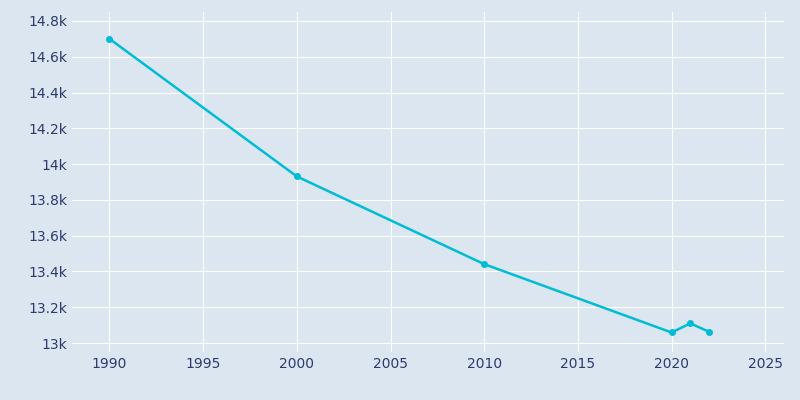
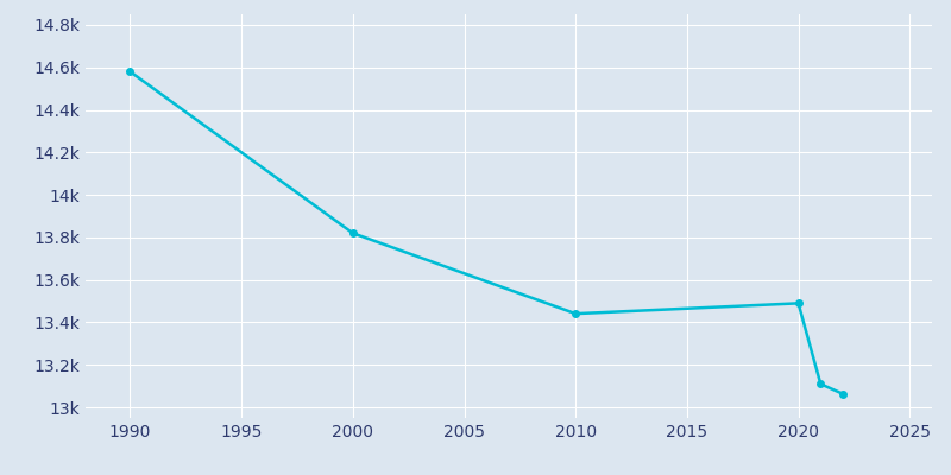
1990: 14.70k -> 14.58k
2000: 13.93k -> 13.82k
2020: 13.06k -> 13.49k
